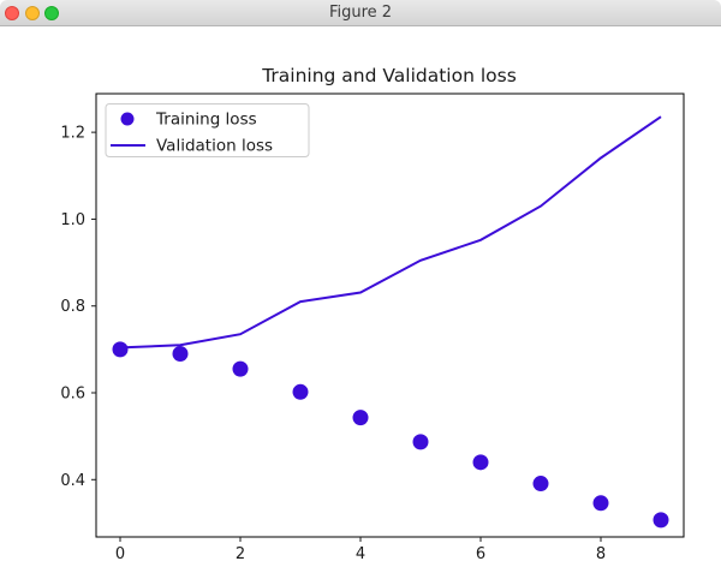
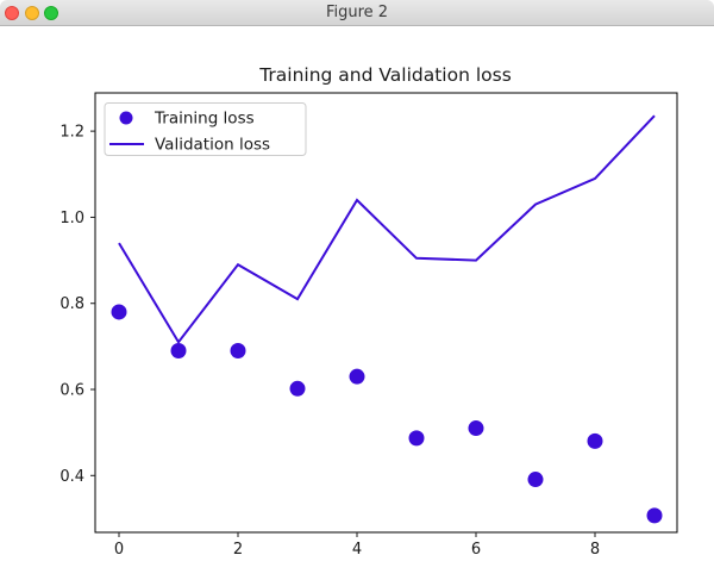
Training loss/0: 0.70 -> 0.78
Validation loss/0: 0.70 -> 0.94
Training loss/2: 0.66 -> 0.69
Validation loss/2: 0.73 -> 0.89
Training loss/4: 0.54 -> 0.63
Validation loss/4: 0.83 -> 1.04
Training loss/6: 0.44 -> 0.51
Validation loss/6: 0.95 -> 0.90
Training loss/8: 0.35 -> 0.48
Validation loss/8: 1.14 -> 1.09
